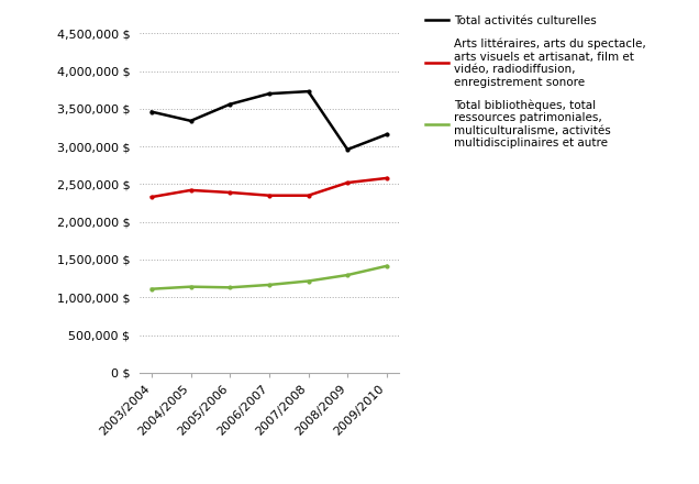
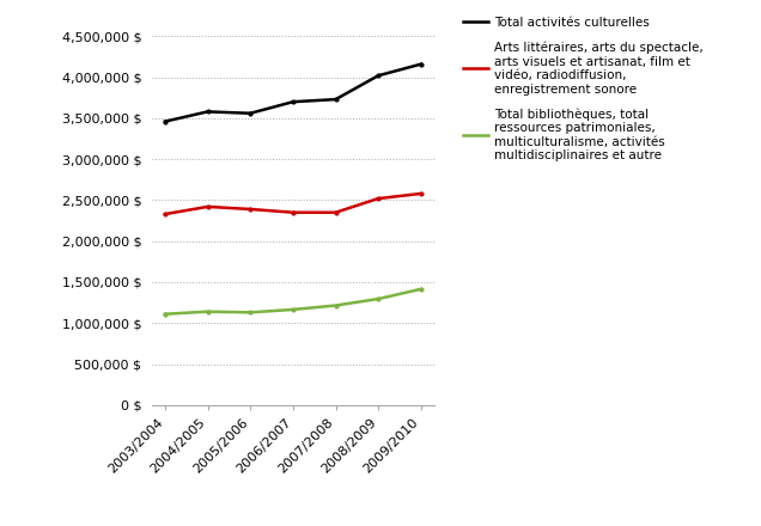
Total activités culturelles/2004/2005: 3,340,000 $ -> 3,580,000 $
Total activités culturelles/2008/2009: 2,960,000 $ -> 4,020,000 $
Total activités culturelles/2009/2010: 3,160,000 $ -> 4,160,000 $
